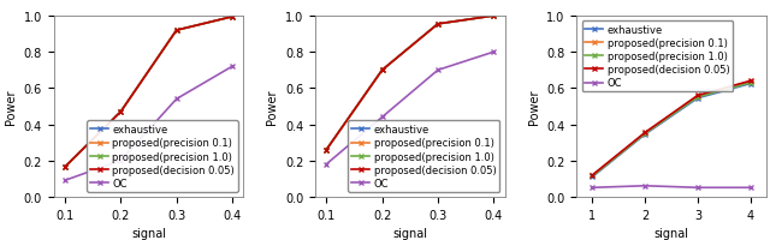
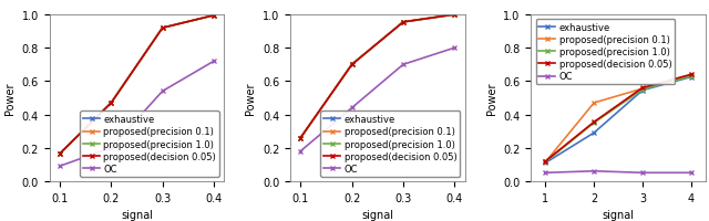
exhaustive/2: 0.34 -> 0.29
proposed(precision 0.1)/2: 0.35 -> 0.47
